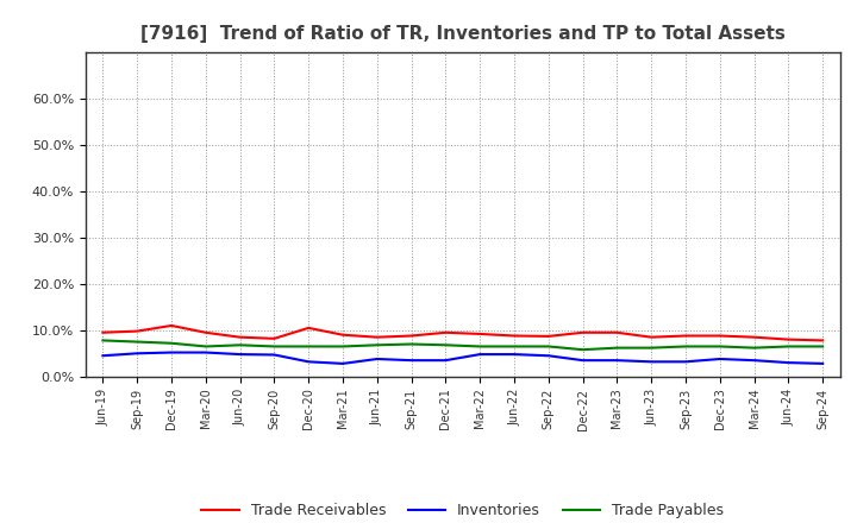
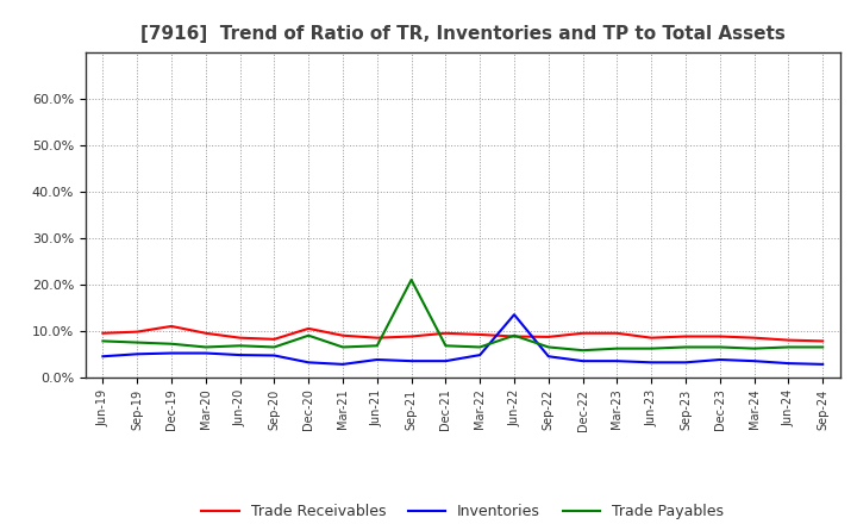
Trade Payables/Dec-20: 6.5% -> 9.0%
Trade Payables/Sep-21: 7.0% -> 21.0%
Inventories/Jun-22: 4.8% -> 13.5%
Trade Payables/Jun-22: 6.5% -> 9.0%
